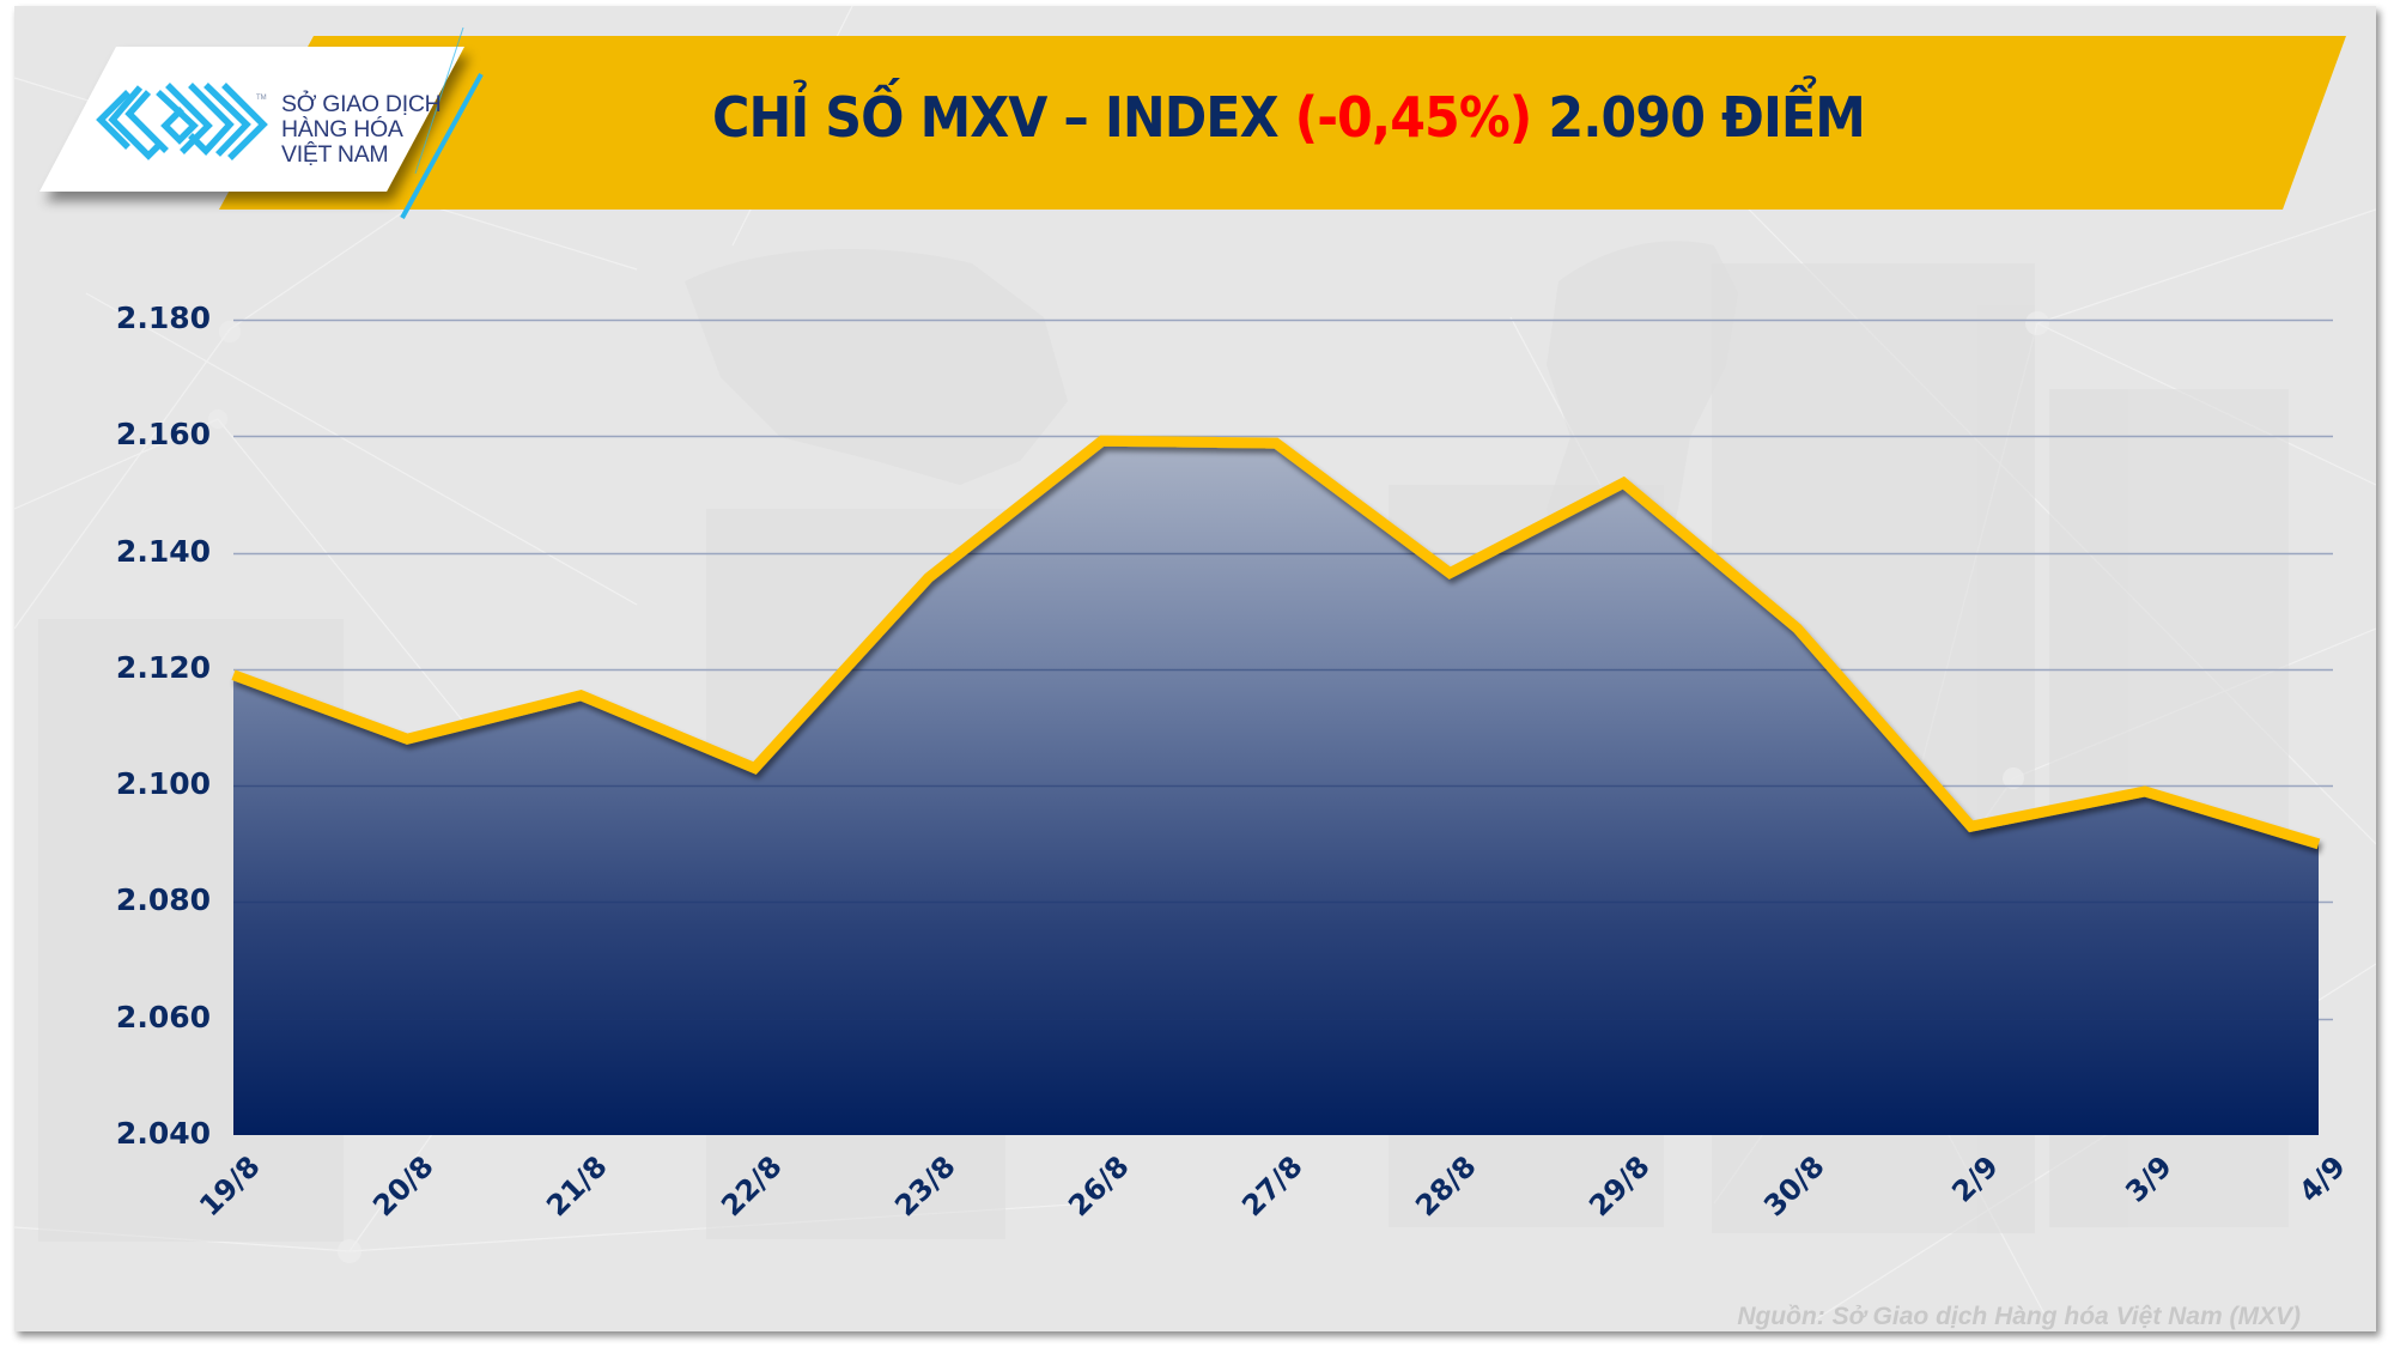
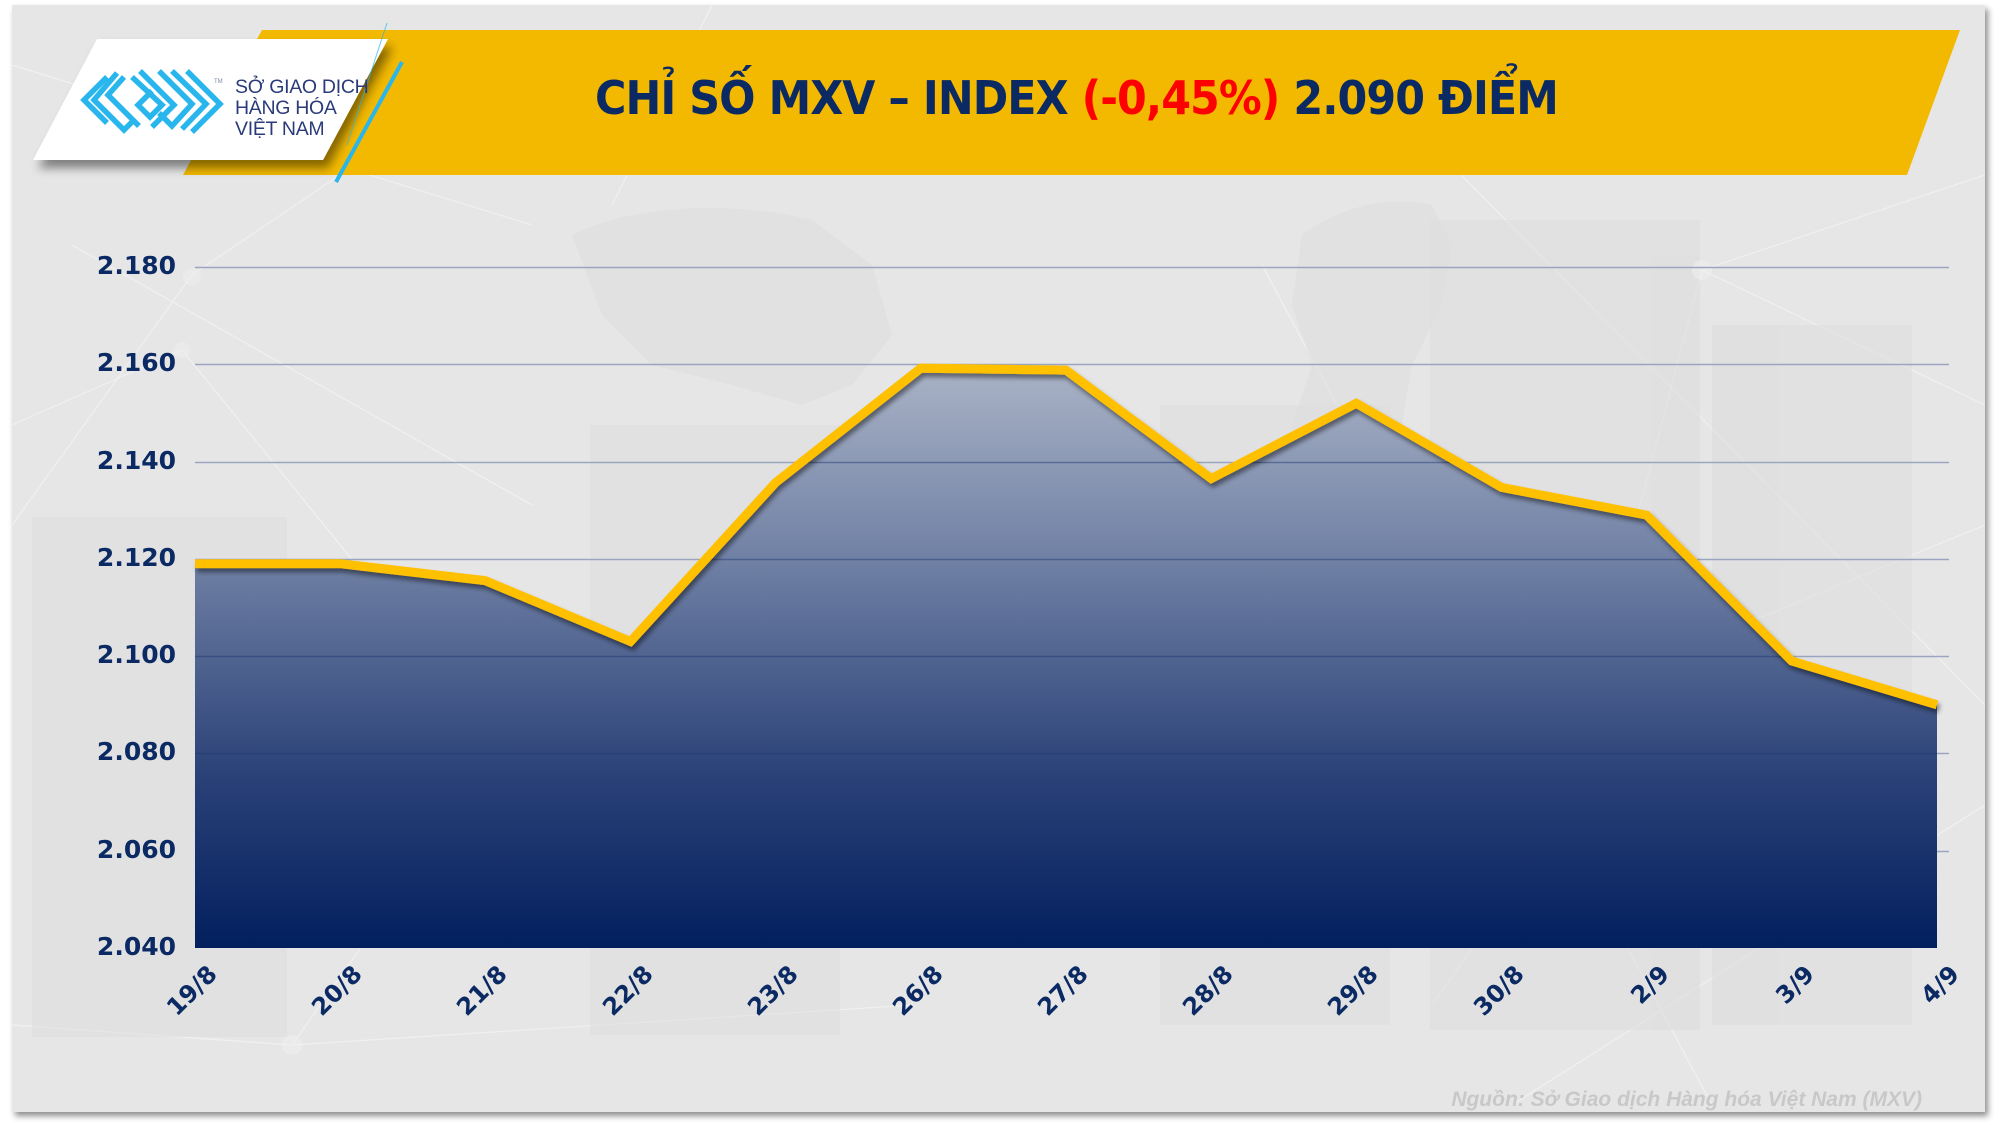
20/8: 2108 -> 2119
30/8: 2127 -> 2135
2/9: 2093 -> 2129
